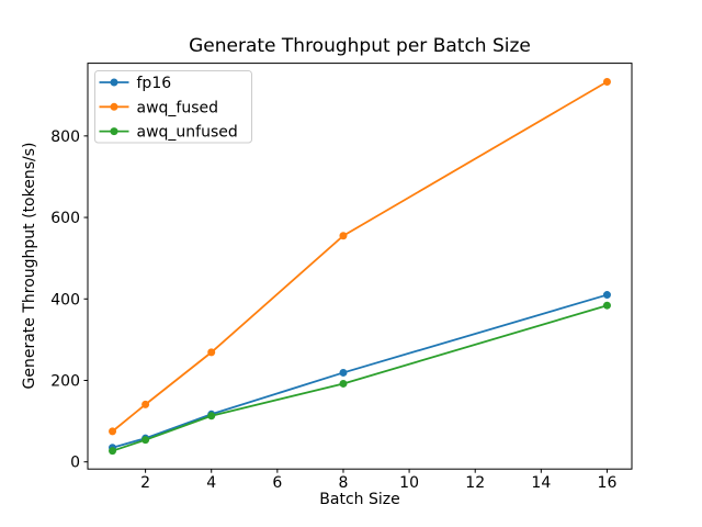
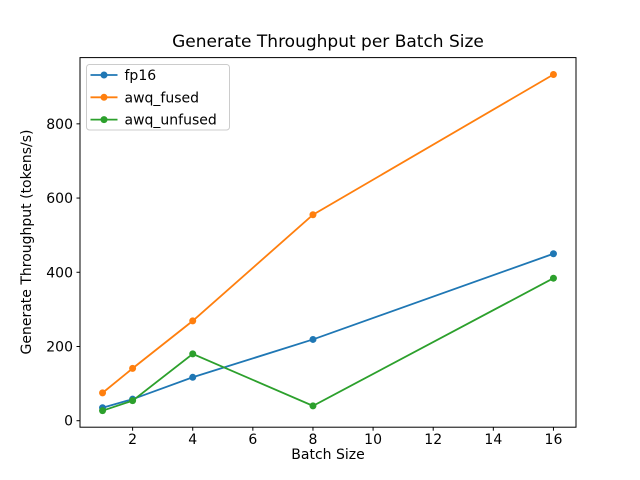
awq_unfused/4: 110 -> 180
awq_unfused/8: 190 -> 40
fp16/16: 410 -> 450
